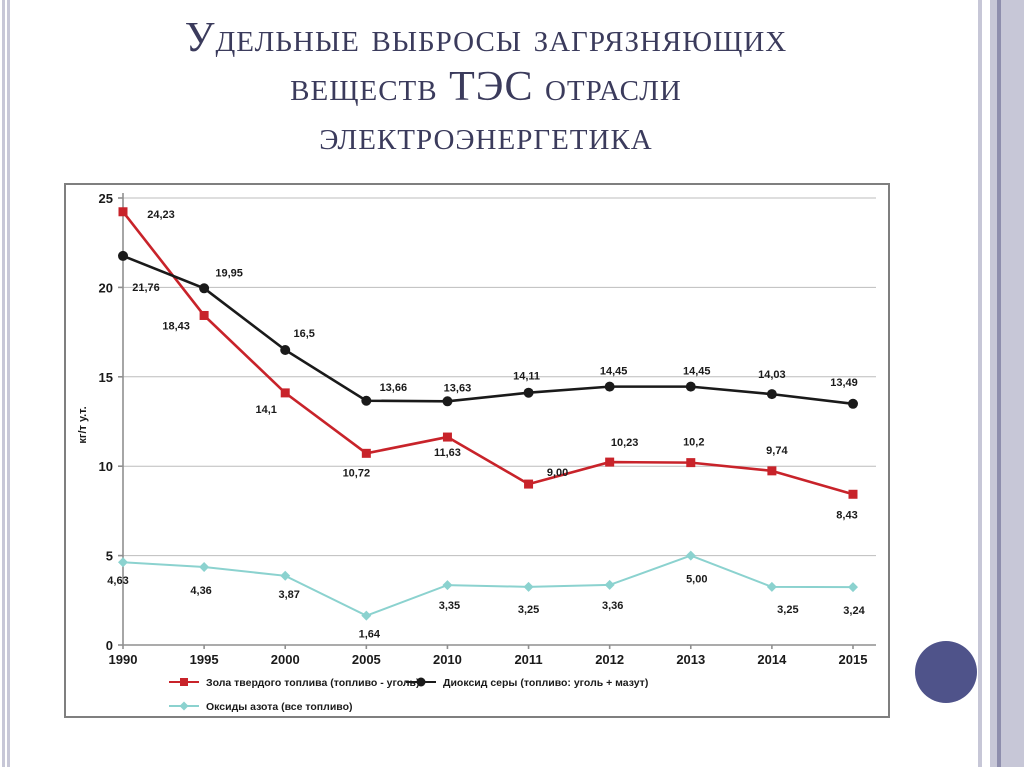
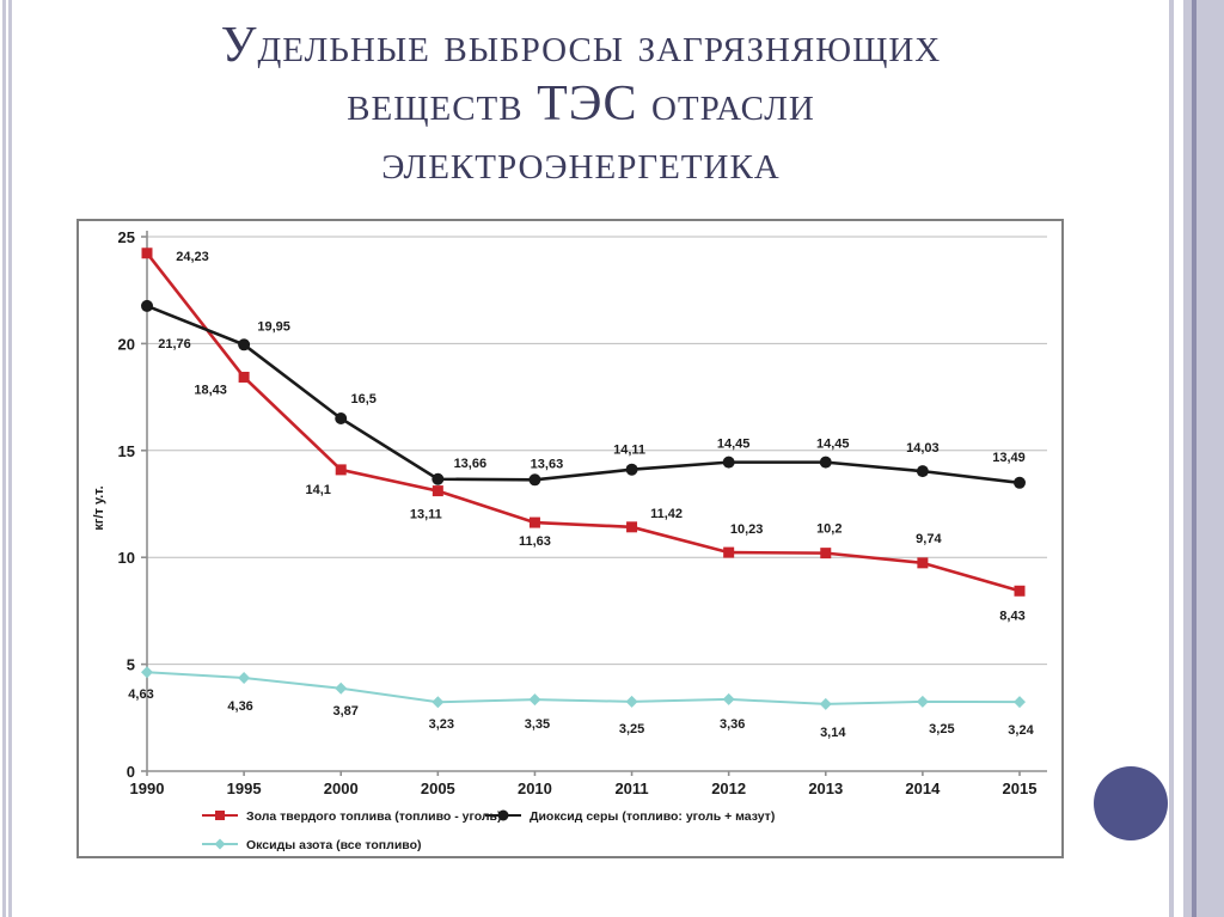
Зола твердого топлива (топливо - уголь)/2005: 10,72 -> 13,11
Оксиды азота (все топливо)/2005: 1,64 -> 3,23
Зола твердого топлива (топливо - уголь)/2011: 9,00 -> 11,42
Оксиды азота (все топливо)/2013: 5,00 -> 3,14
